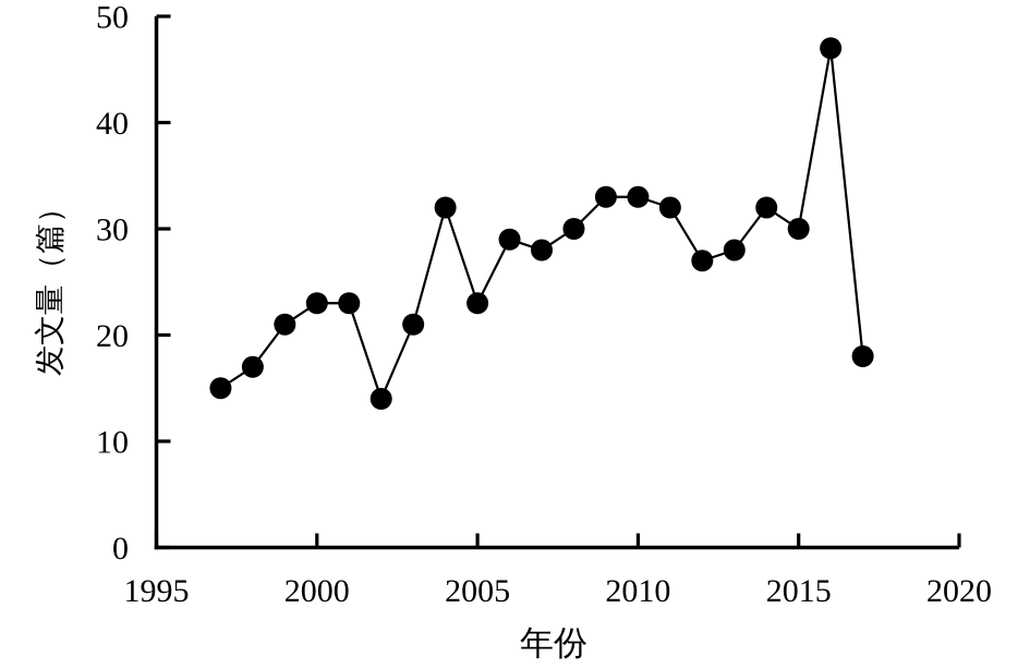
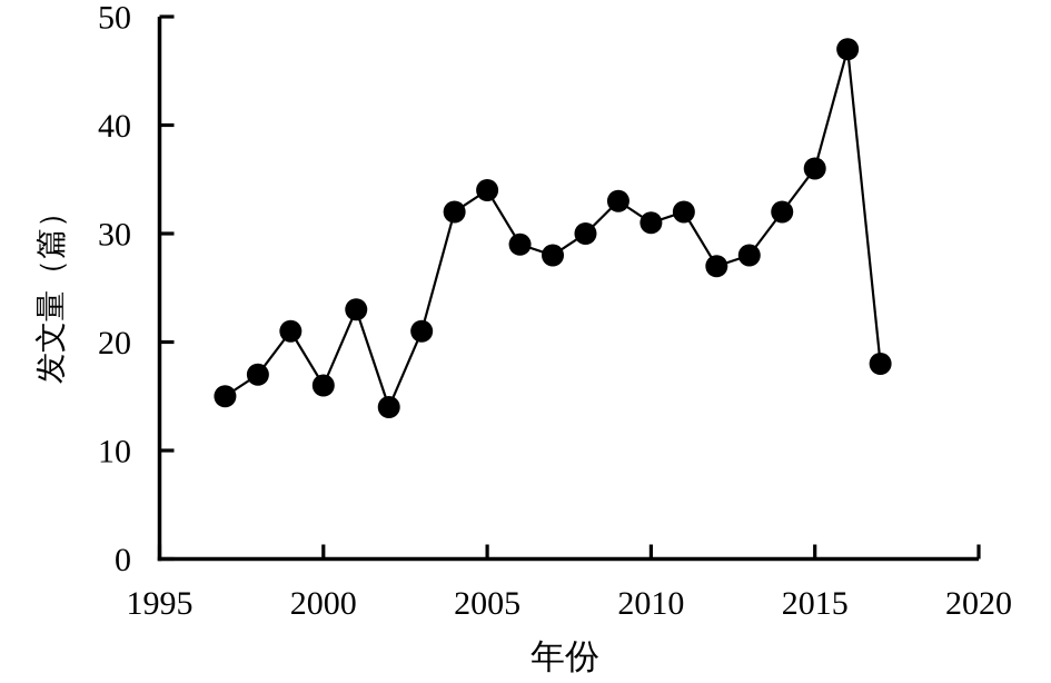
2000: 23 -> 16
2005: 23 -> 34
2010: 33 -> 31
2015: 30 -> 36
